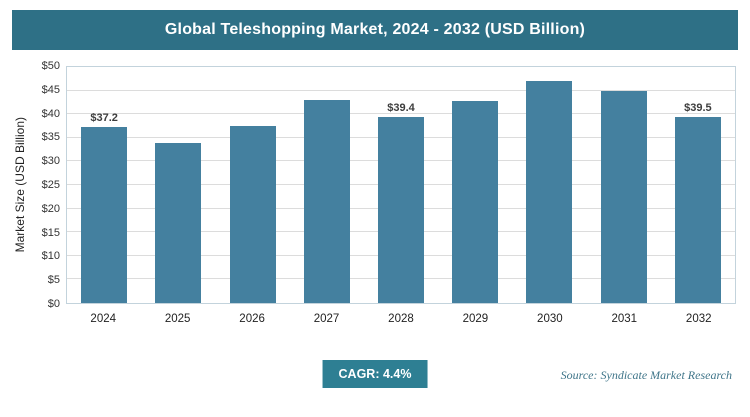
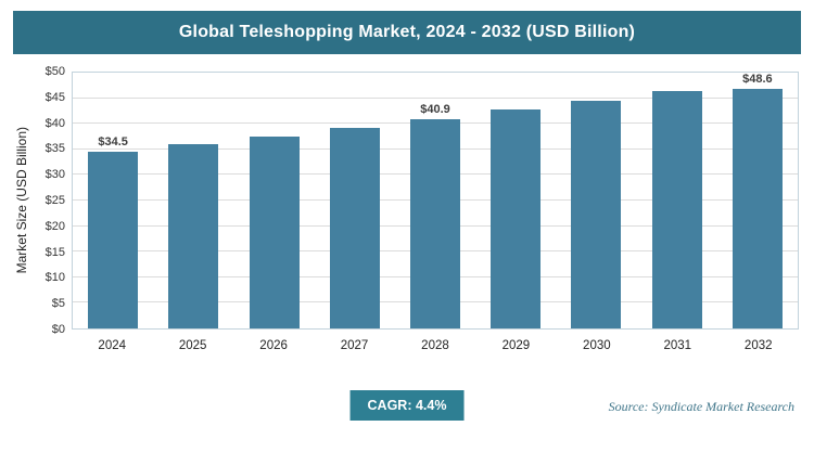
2024: $37.2 -> $34.5
2025: $34 -> $36
2027: $43 -> $39
2028: $39.4 -> $40.9
2030: $47 -> $45
2031: $45 -> $46
2032: $39.5 -> $48.6
